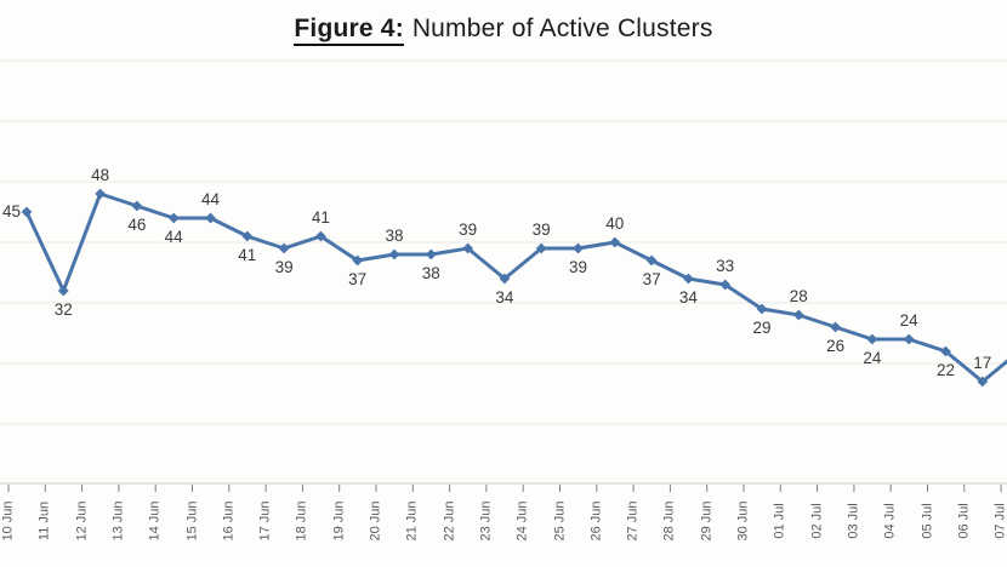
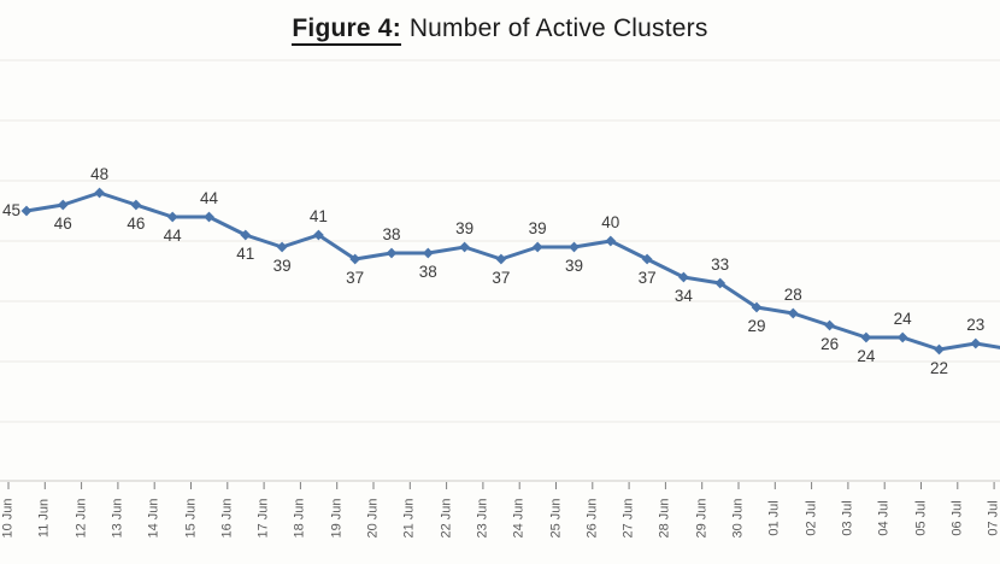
11 Jun: 32 -> 46
23 Jun: 34 -> 37
06 Jul: 17 -> 23
